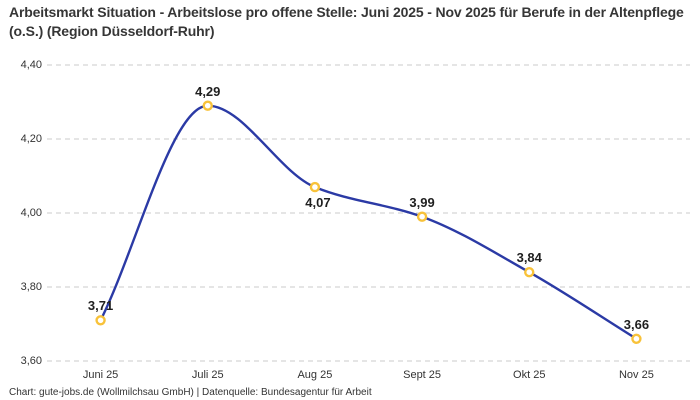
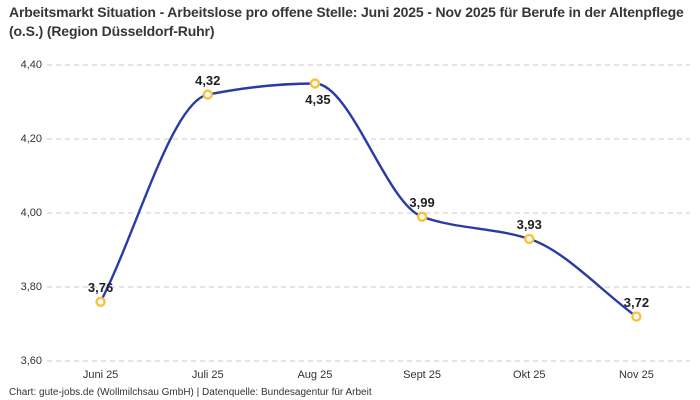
Juni 25: 3,71 -> 3,76
Juli 25: 4,29 -> 4,32
Aug 25: 4,07 -> 4,35
Okt 25: 3,84 -> 3,93
Nov 25: 3,66 -> 3,72
